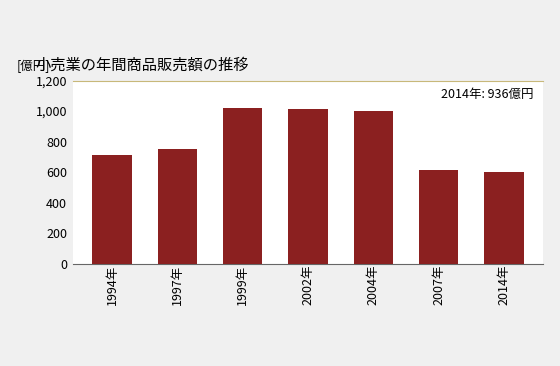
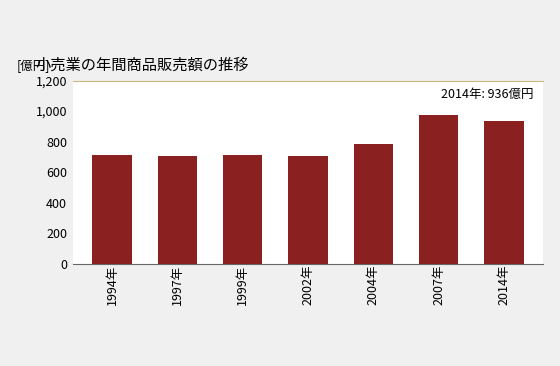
1997年: 750 -> 710
1999年: 1,020 -> 710
2002年: 1,010 -> 700
2004年: 1,000 -> 780
2007年: 610 -> 970
2014年: 600 -> 940
